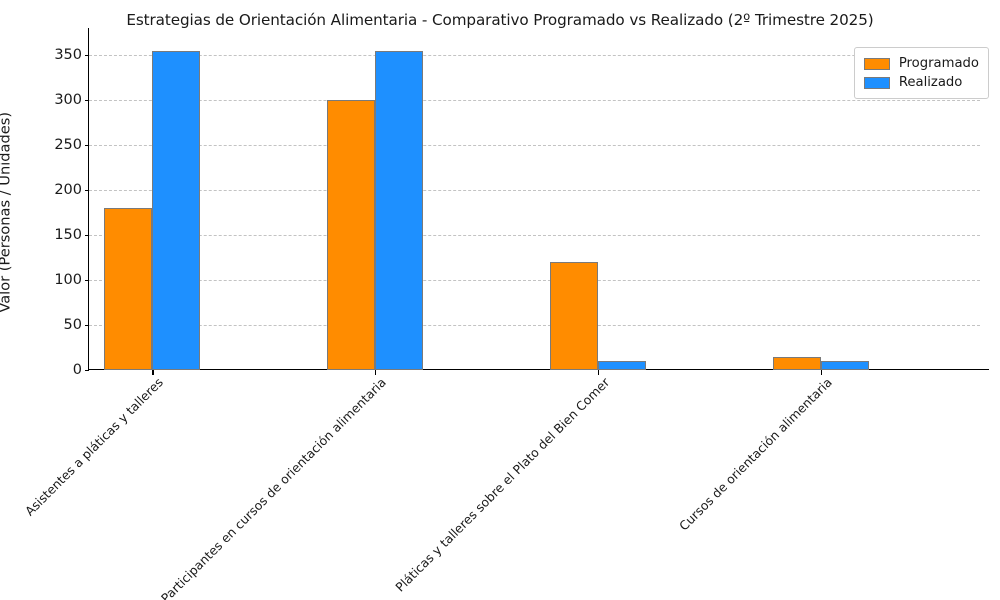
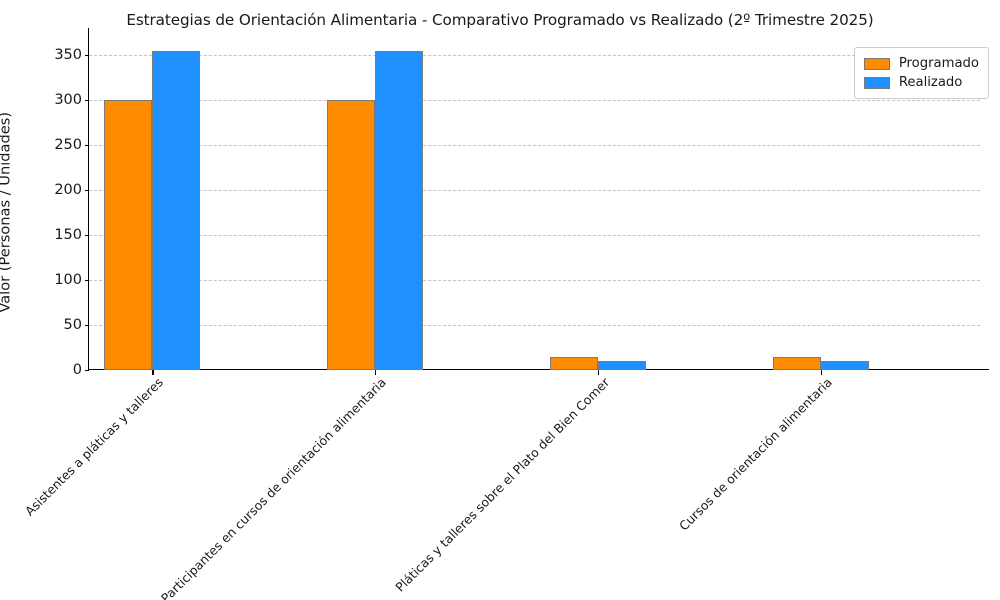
Programado/Asistentes a pláticas y talleres: 180 -> 300
Programado/Pláticas y talleres sobre el Plato del Bien Comer: 120 -> 20
